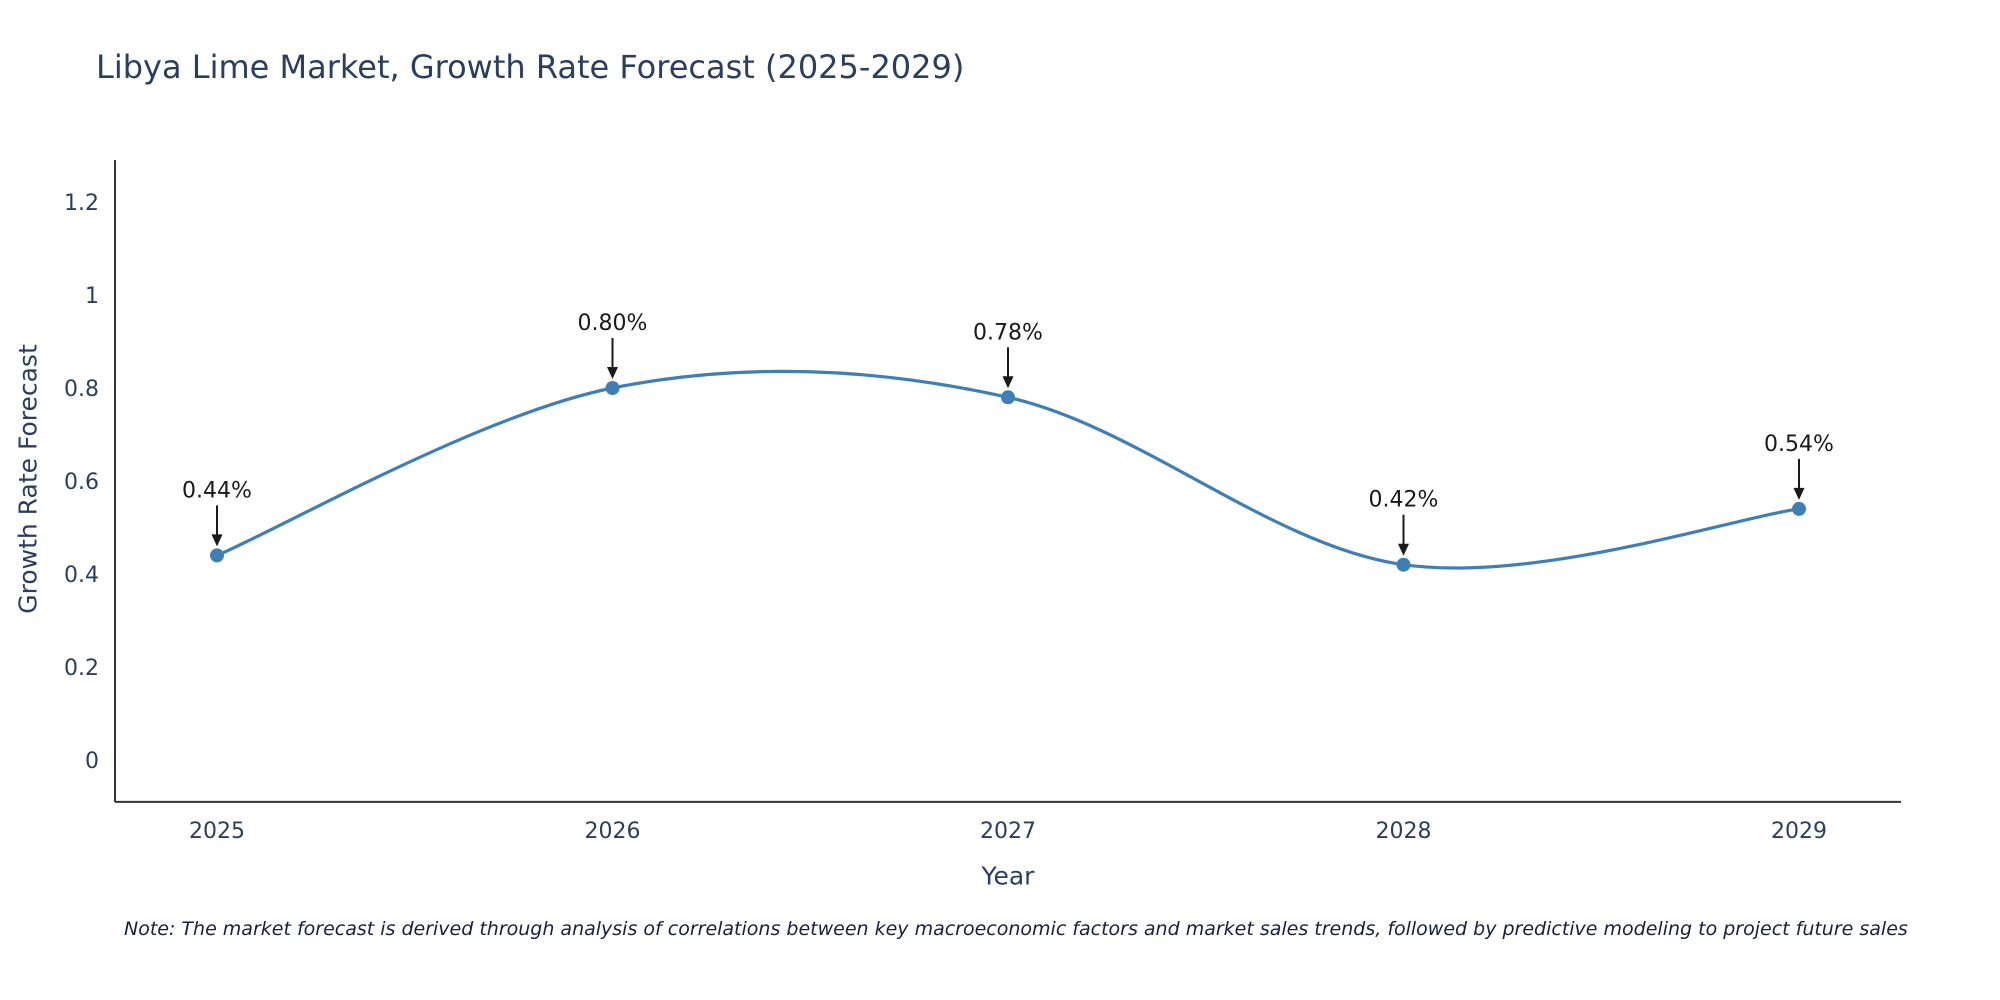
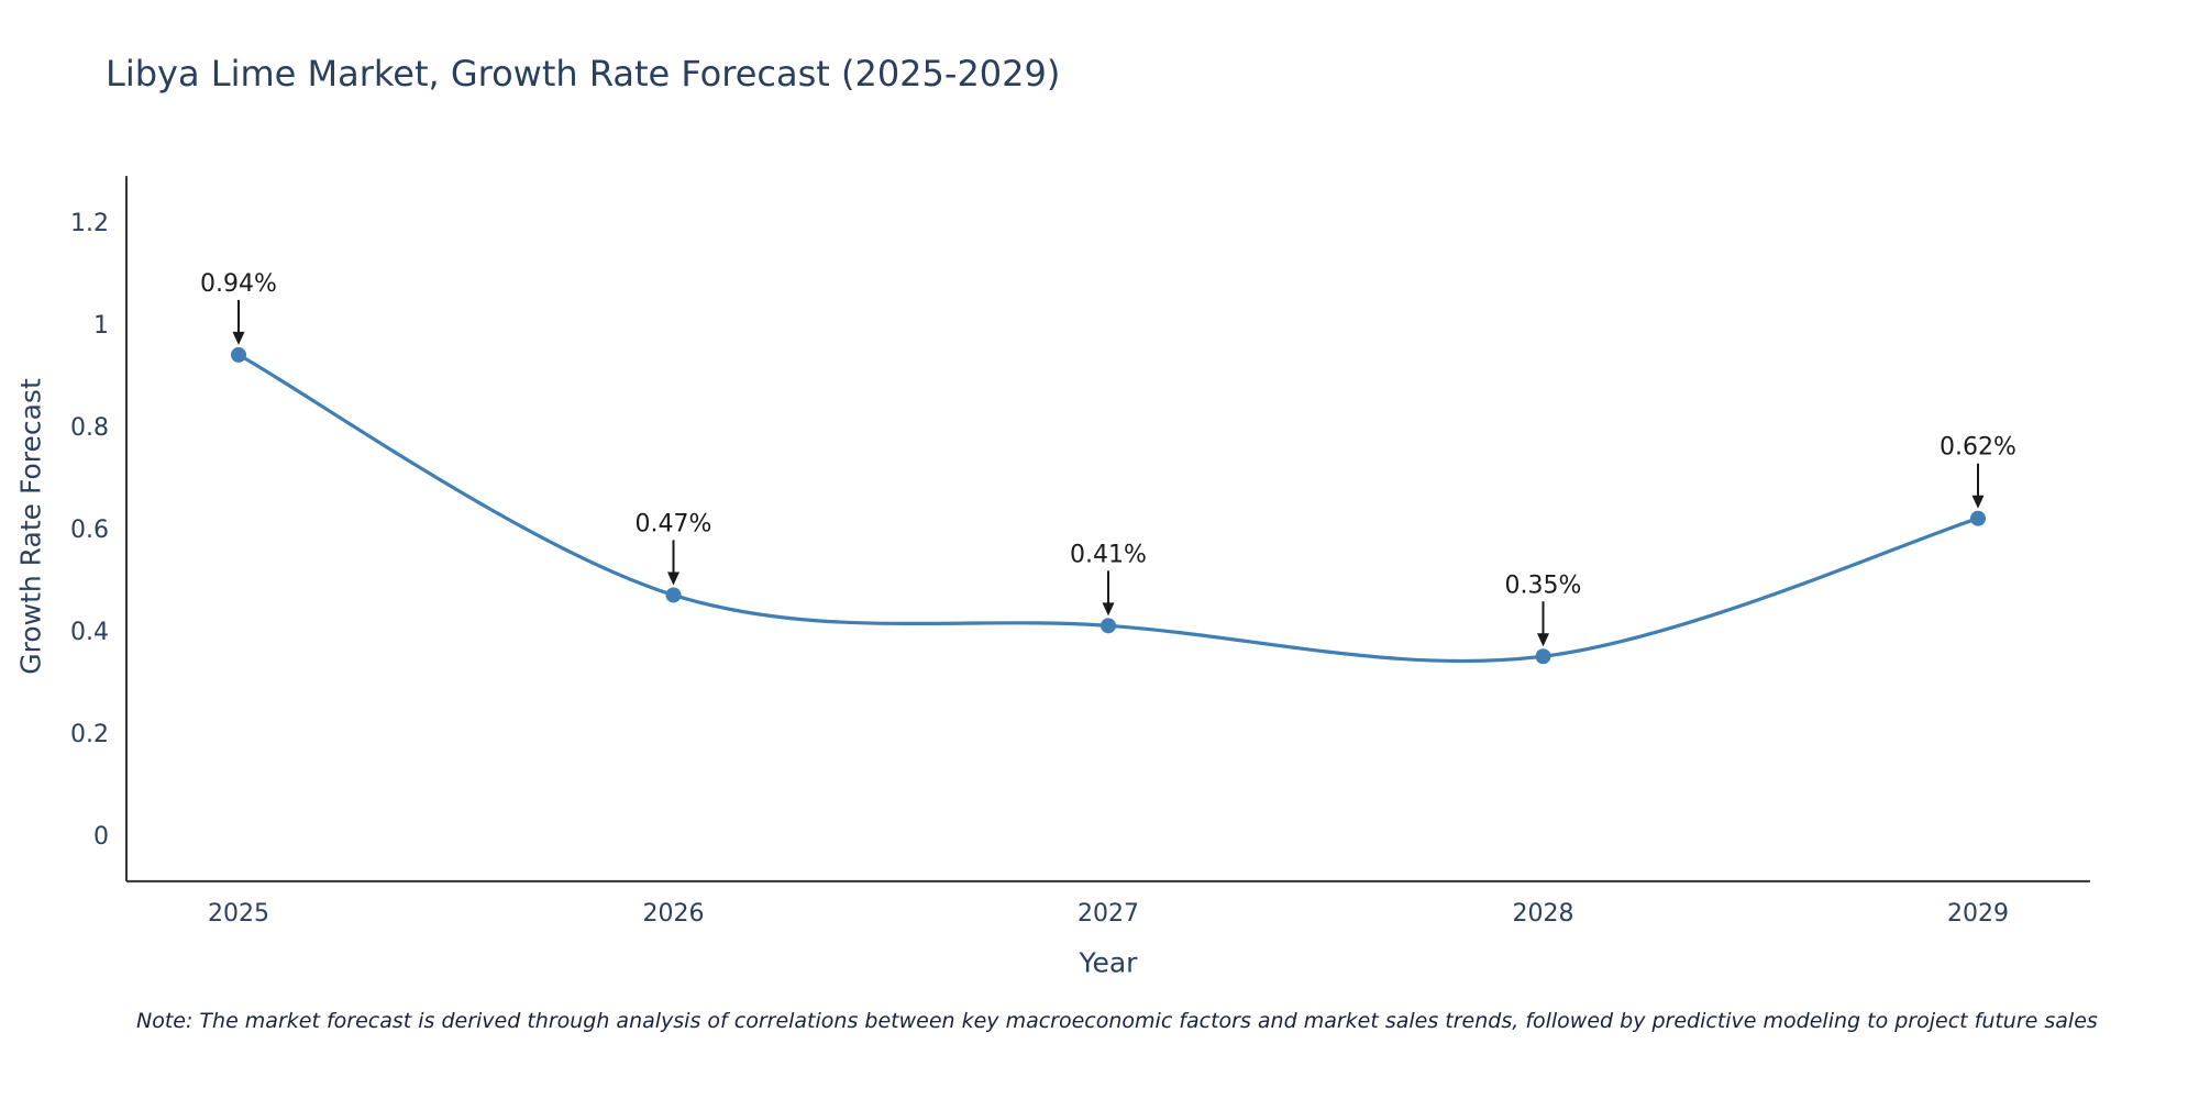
2025: 0.44% -> 0.94%
2026: 0.80% -> 0.47%
2027: 0.78% -> 0.41%
2028: 0.42% -> 0.35%
2029: 0.54% -> 0.62%
